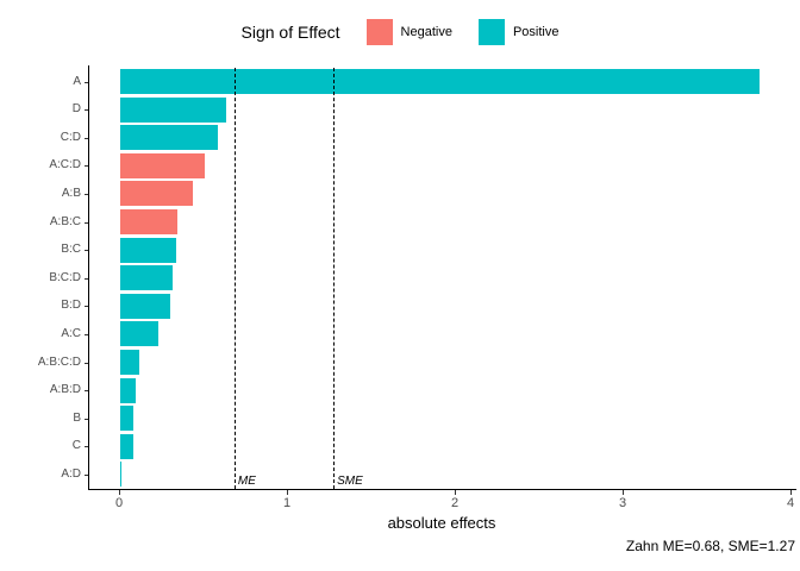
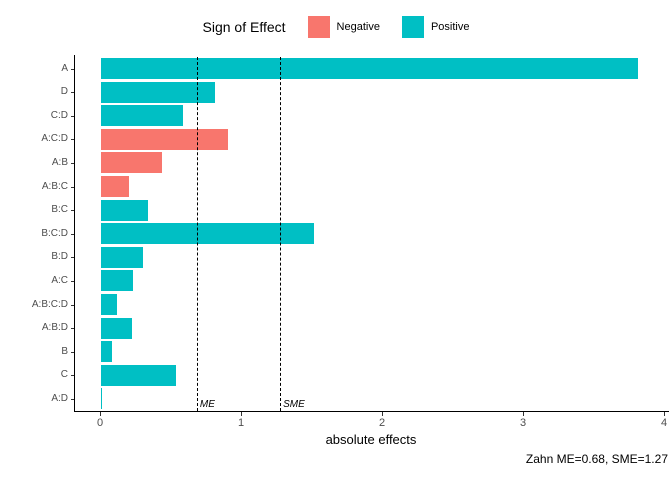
D: 0.63 -> 0.81
A:C:D: 0.50 -> 0.90
A:B:C: 0.34 -> 0.20
B:C:D: 0.31 -> 1.51
A:B:D: 0.09 -> 0.22
C: 0.08 -> 0.53
